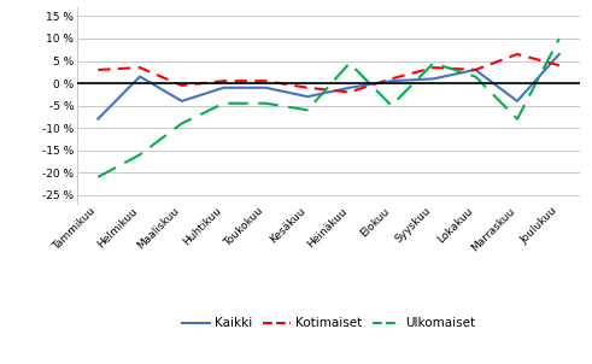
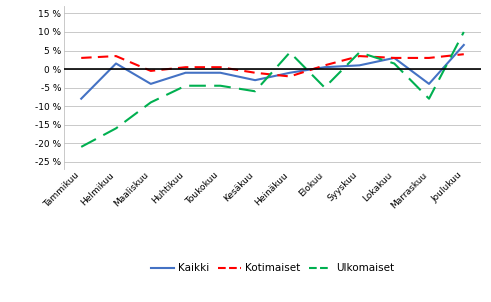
Kotimaiset/Marraskuu: 6.5 % -> 3.0 %
